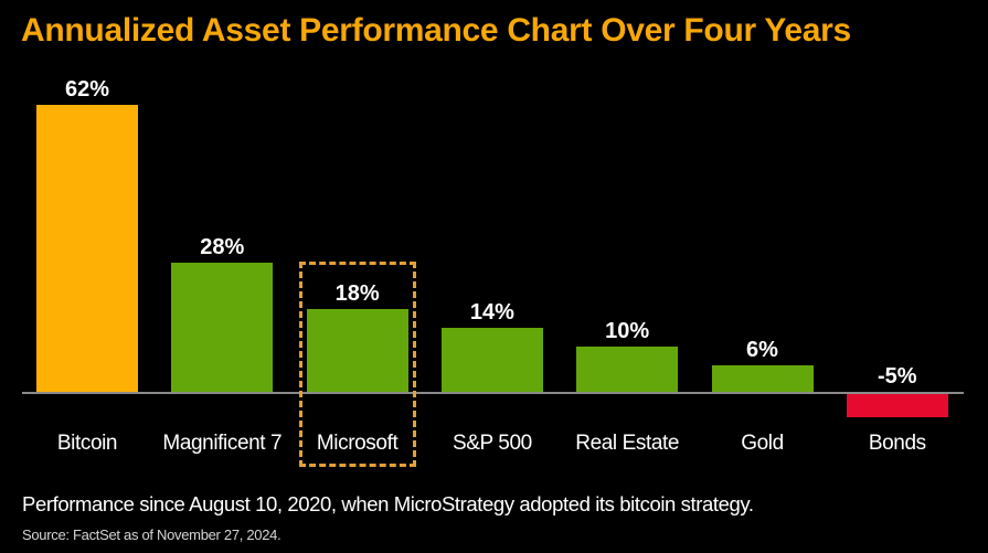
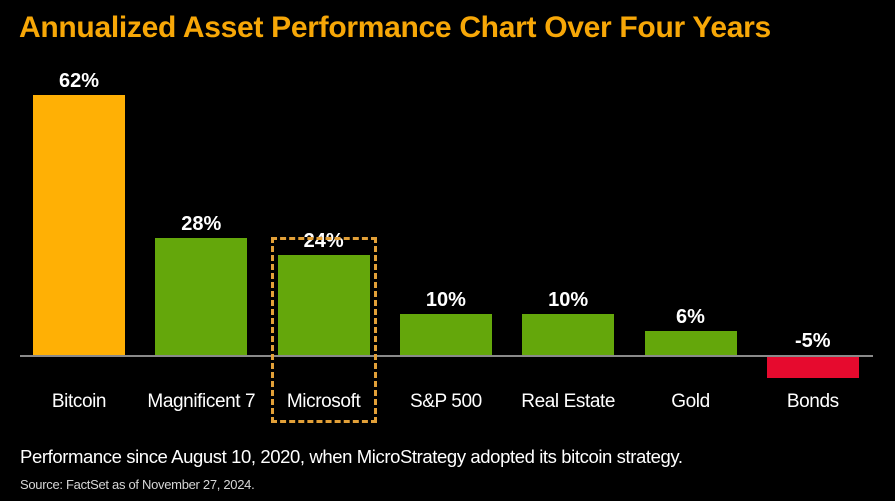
Microsoft: 18% -> 24%
S&P 500: 14% -> 10%
